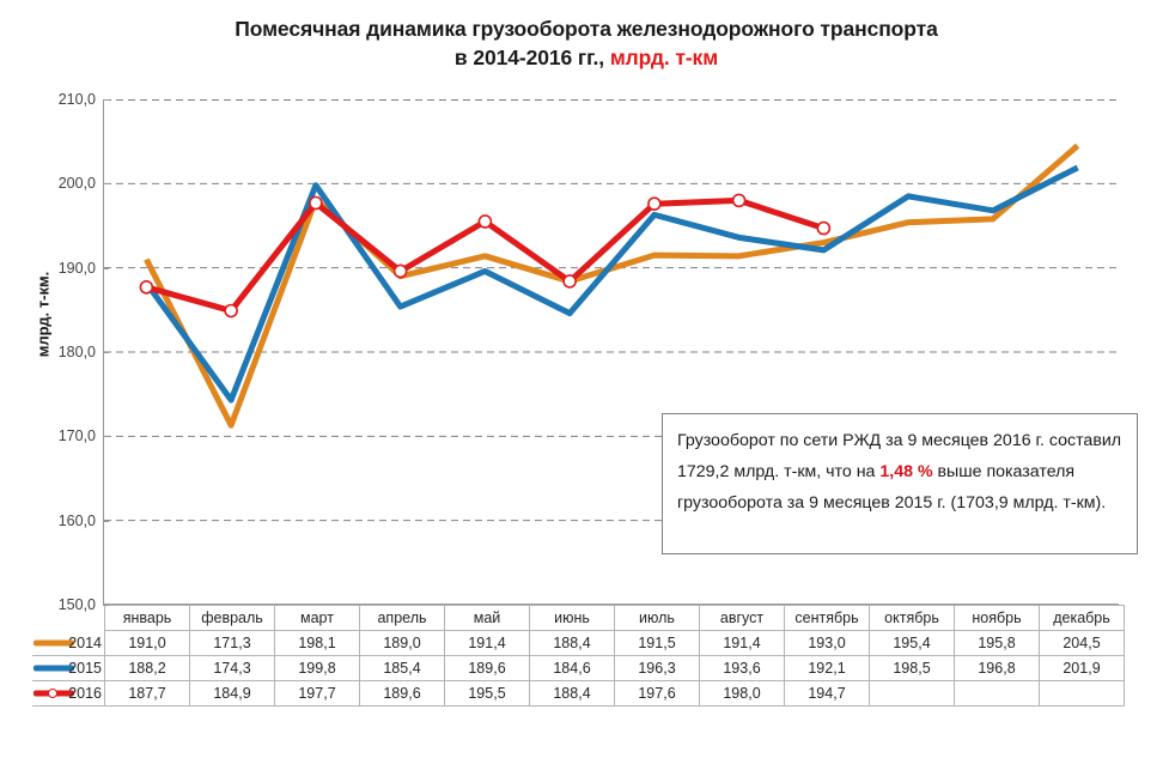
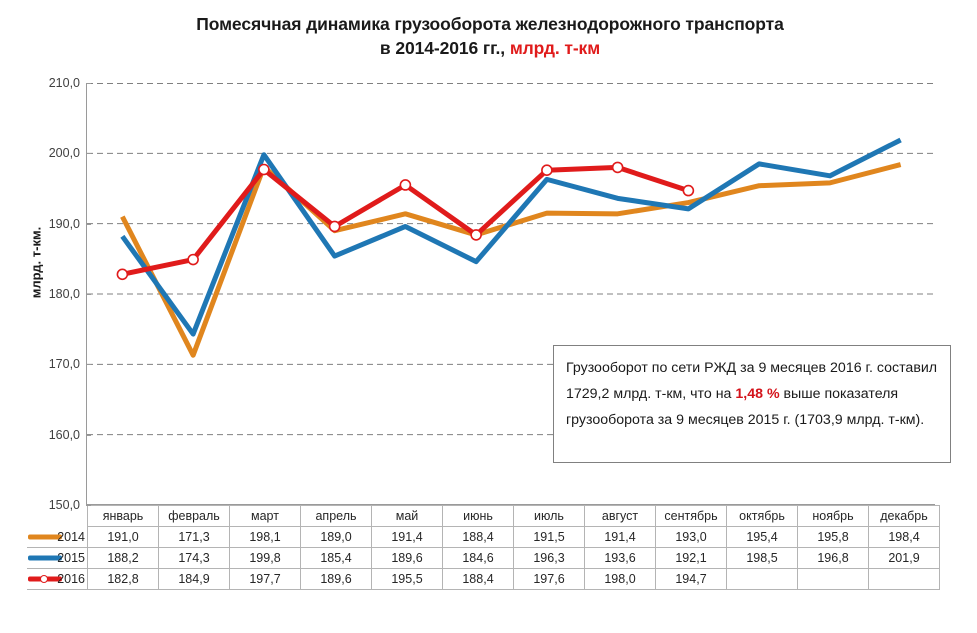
2016/январь: 187,7 -> 182,8
2014/декабрь: 204,5 -> 198,4
